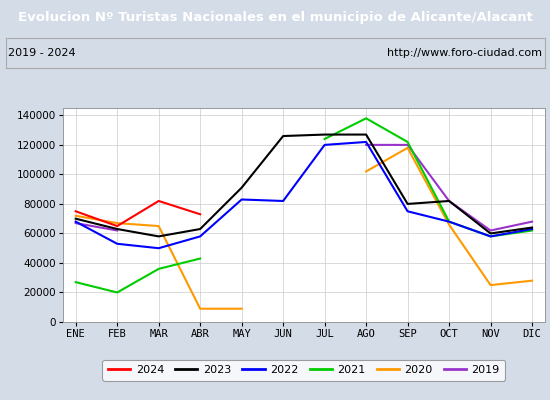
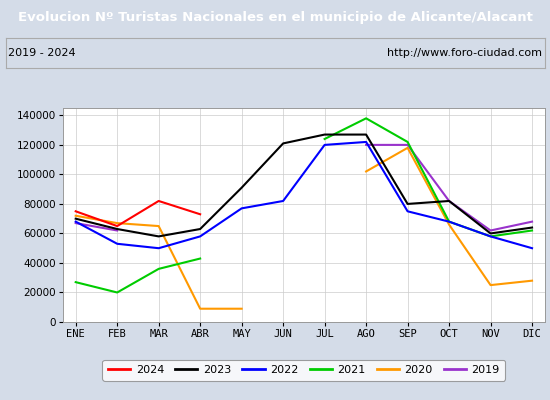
2022/MAY: 83000 -> 77000
2023/JUN: 126000 -> 121000
2022/DIC: 63000 -> 50000
